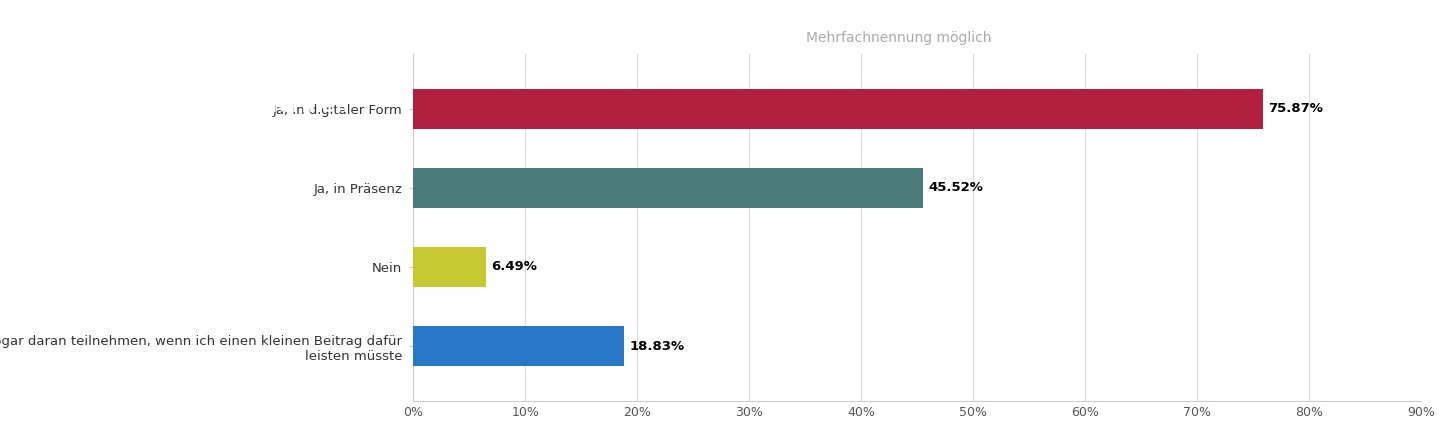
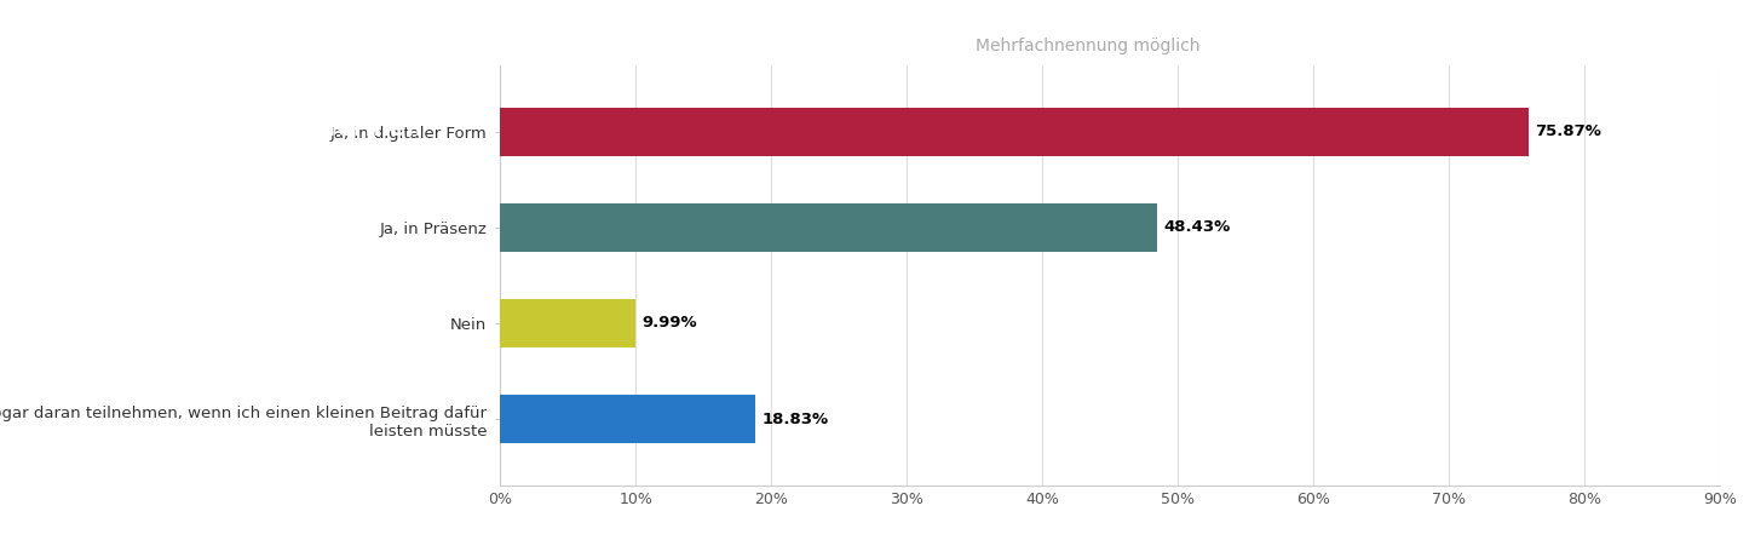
Ja, in Präsenz: 45.52% -> 48.43%
Nein: 6.49% -> 9.99%
